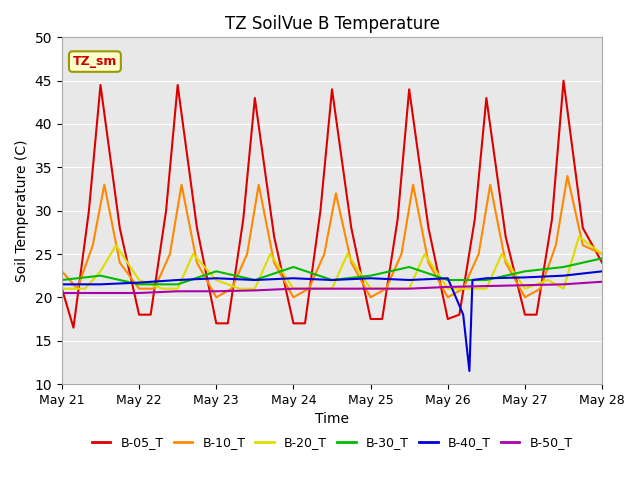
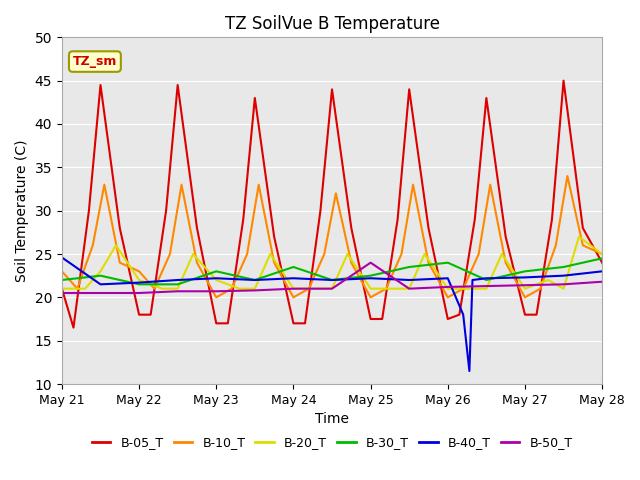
B-40_T/May 21: 21.5 -> 24.6
B-10_T/May 22: 21 -> 23
B-50_T/May 25: 21.0 -> 24.0
B-30_T/May 26: 22.0 -> 24.0
